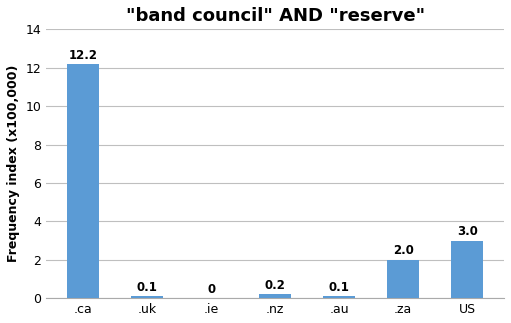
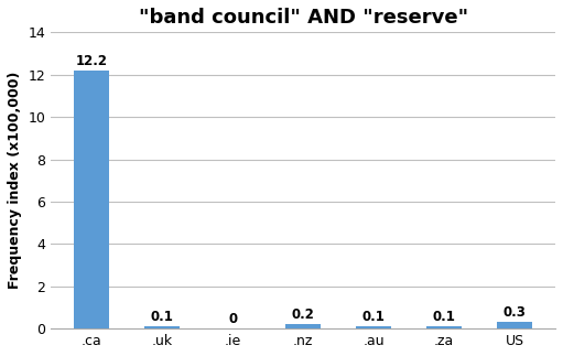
.za: 2.0 -> 0.1
US: 3.0 -> 0.3
